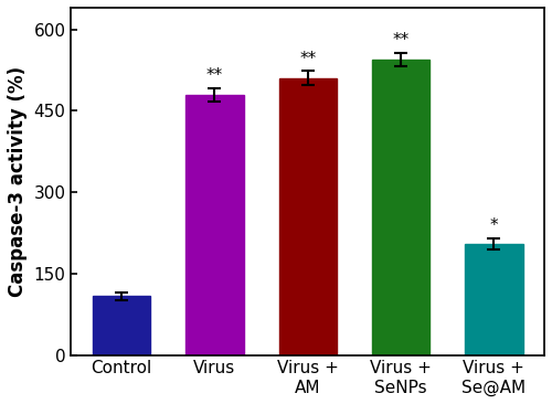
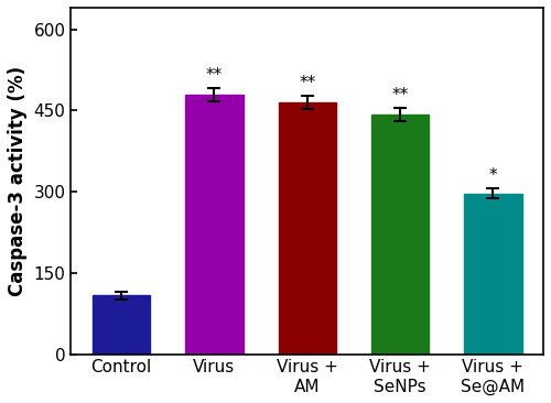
Virus + AM: 510 -> 465
Virus + SeNPs: 545 -> 443
Virus + Se@AM: 205 -> 297
